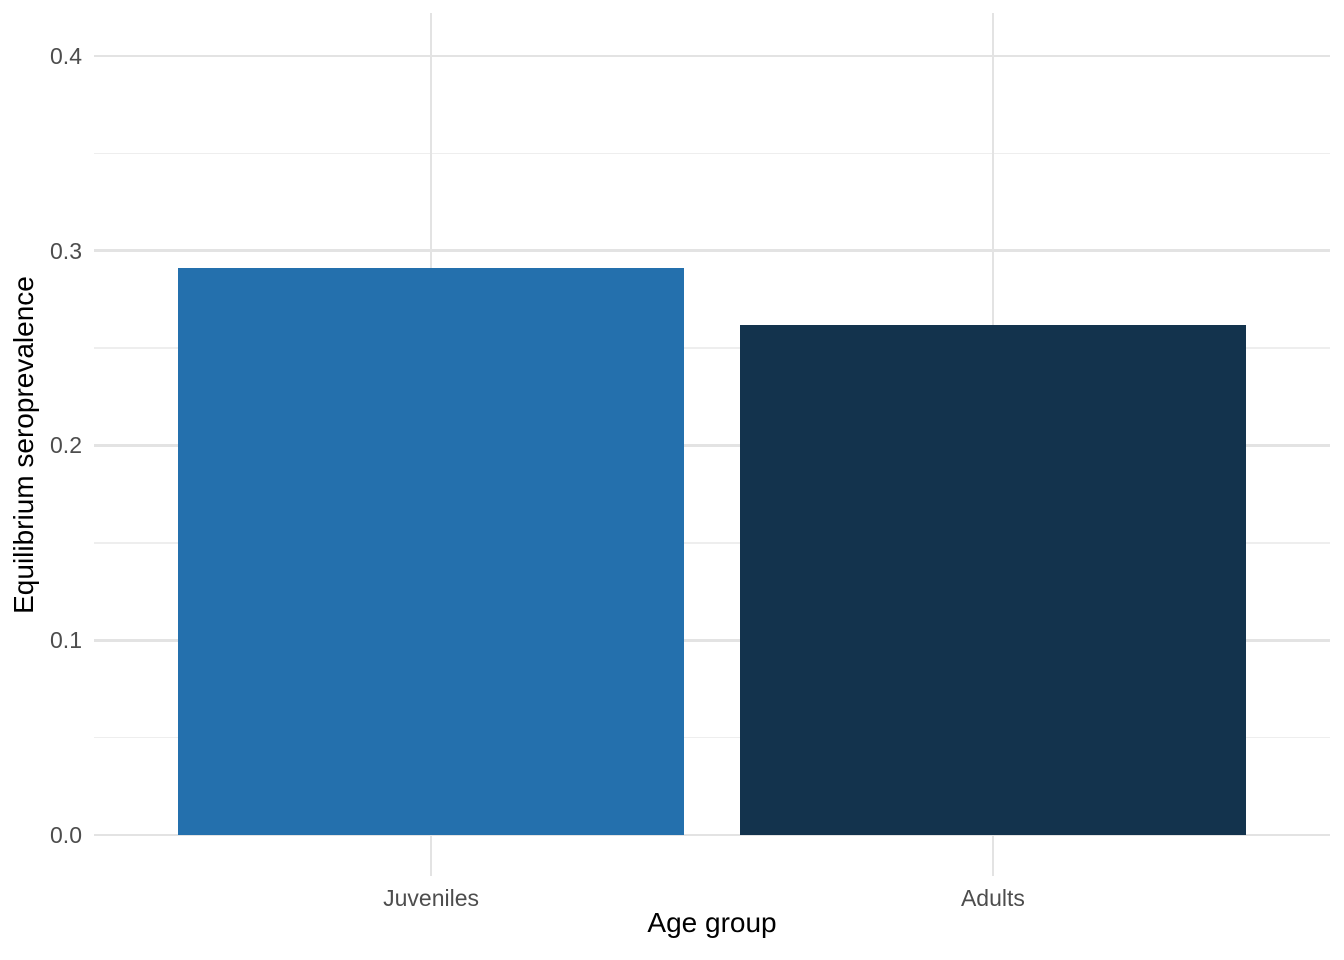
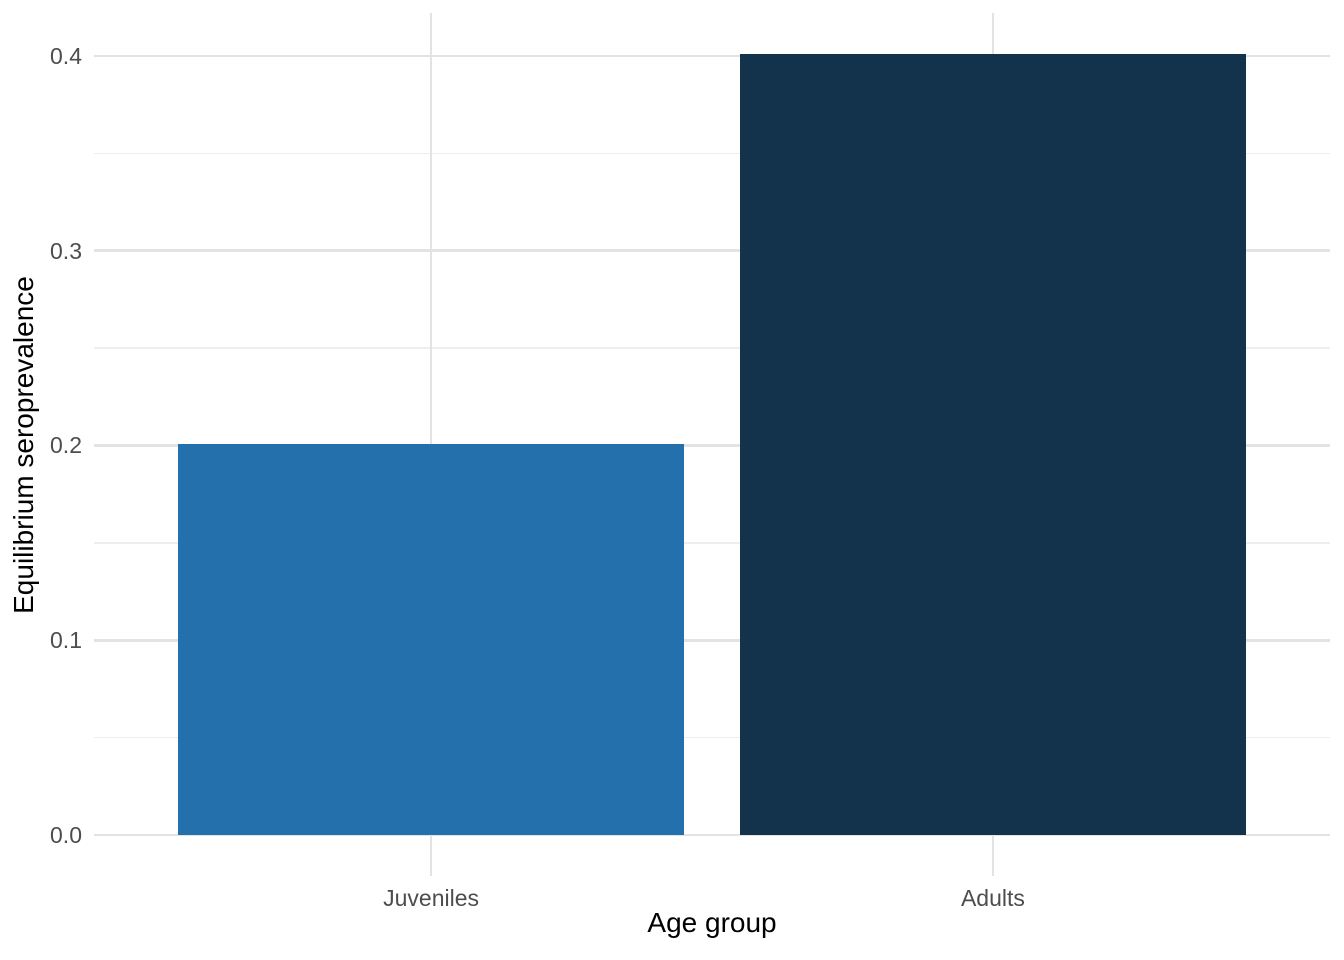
Juveniles: 0.291 -> 0.201
Adults: 0.262 -> 0.401
